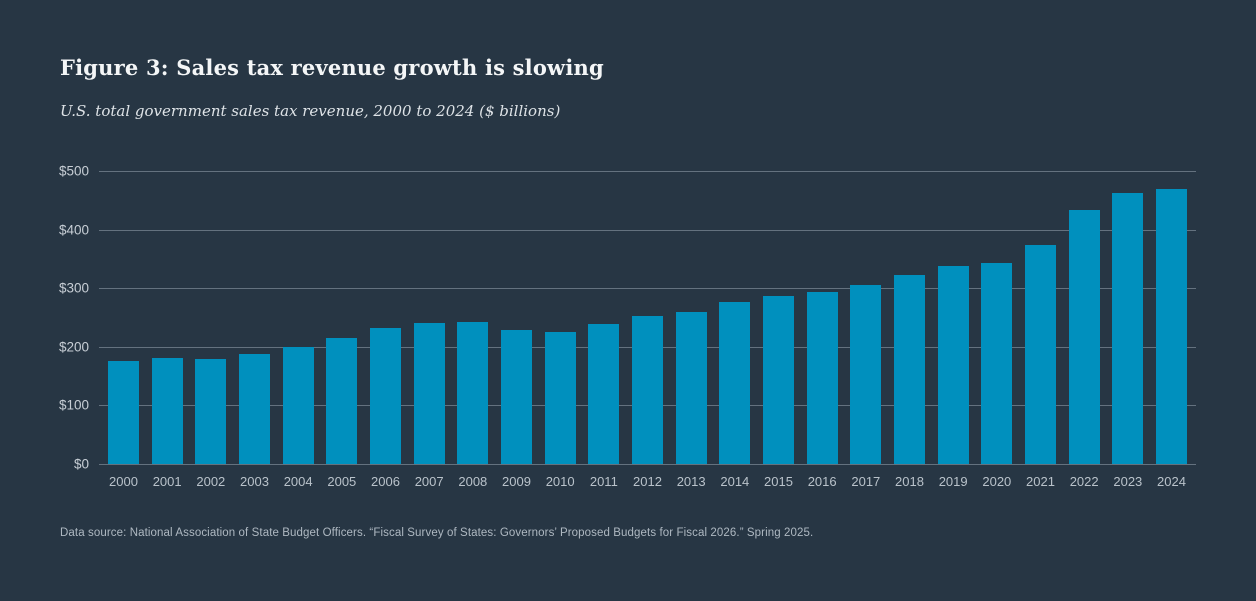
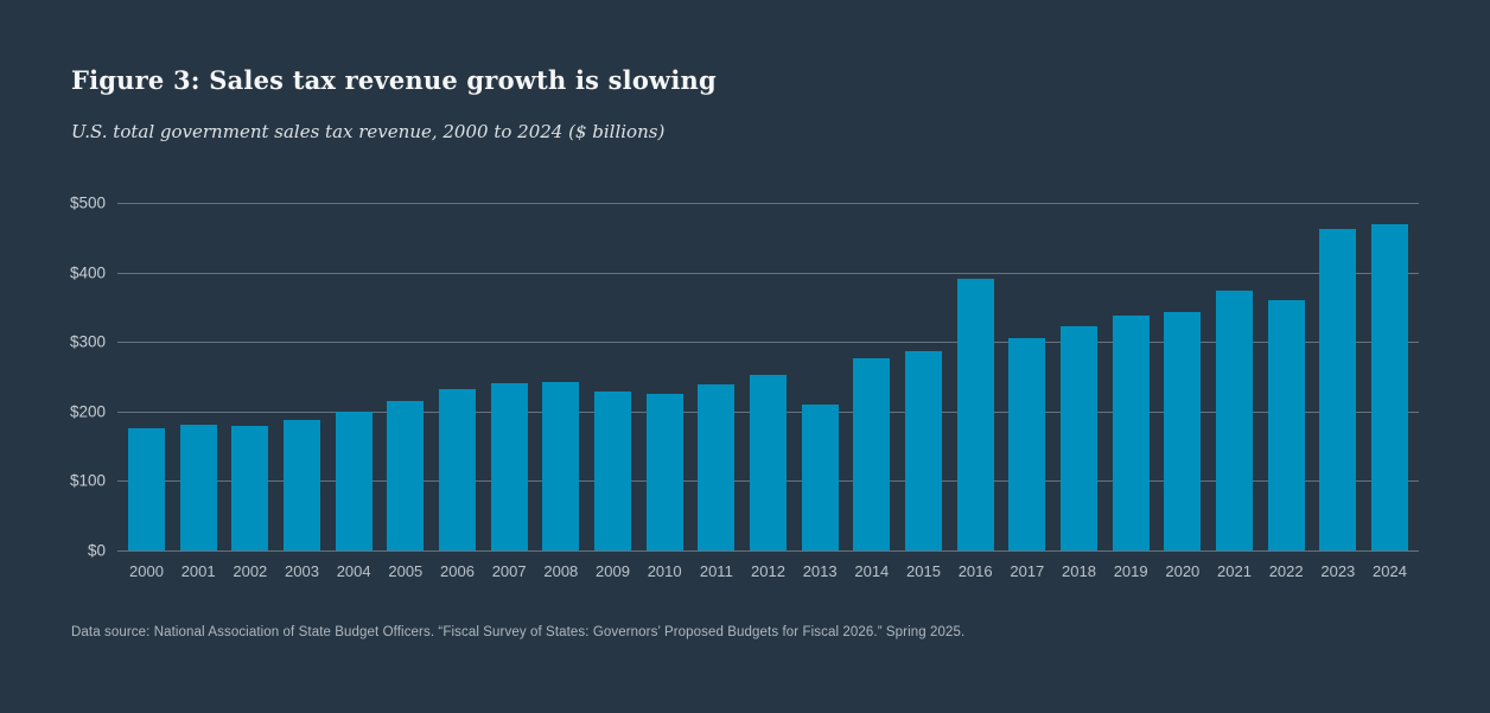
2013: $260 -> $210
2016: $290 -> $390
2022: $430 -> $360
